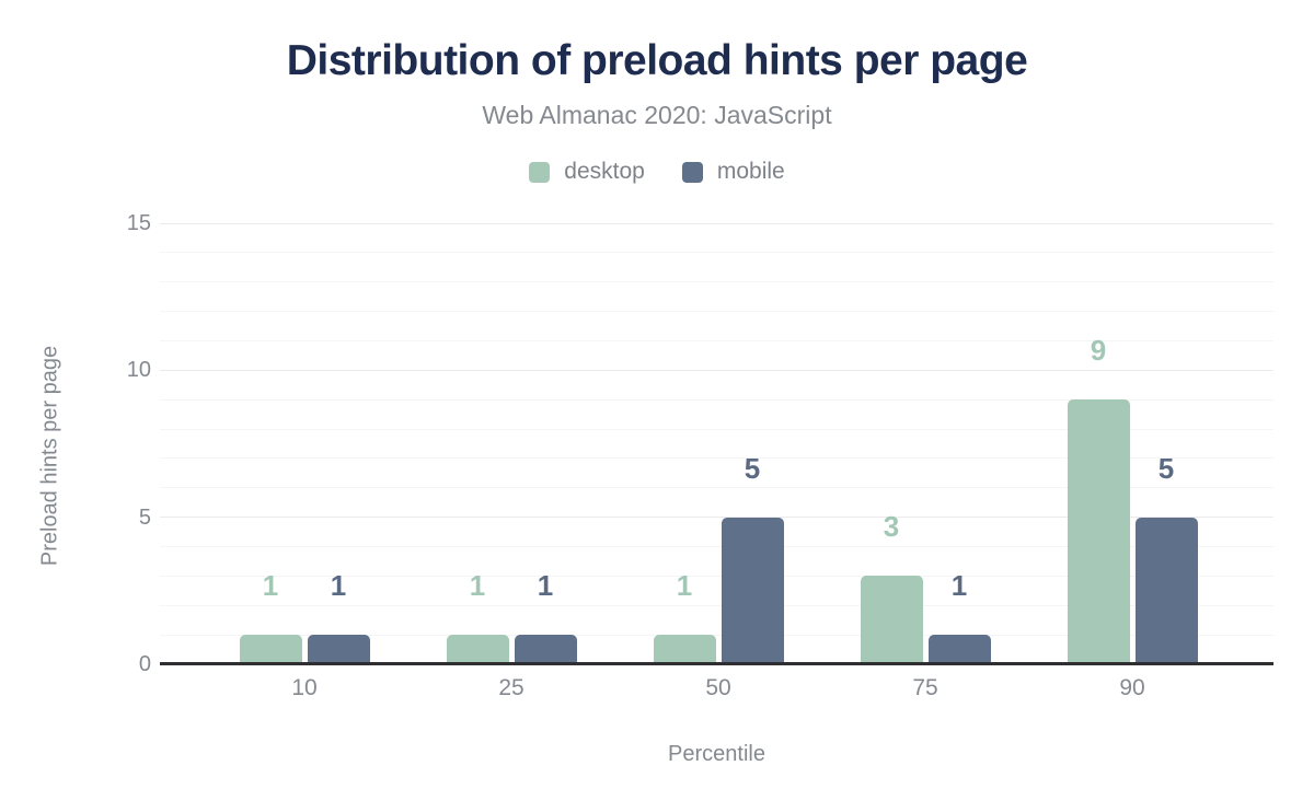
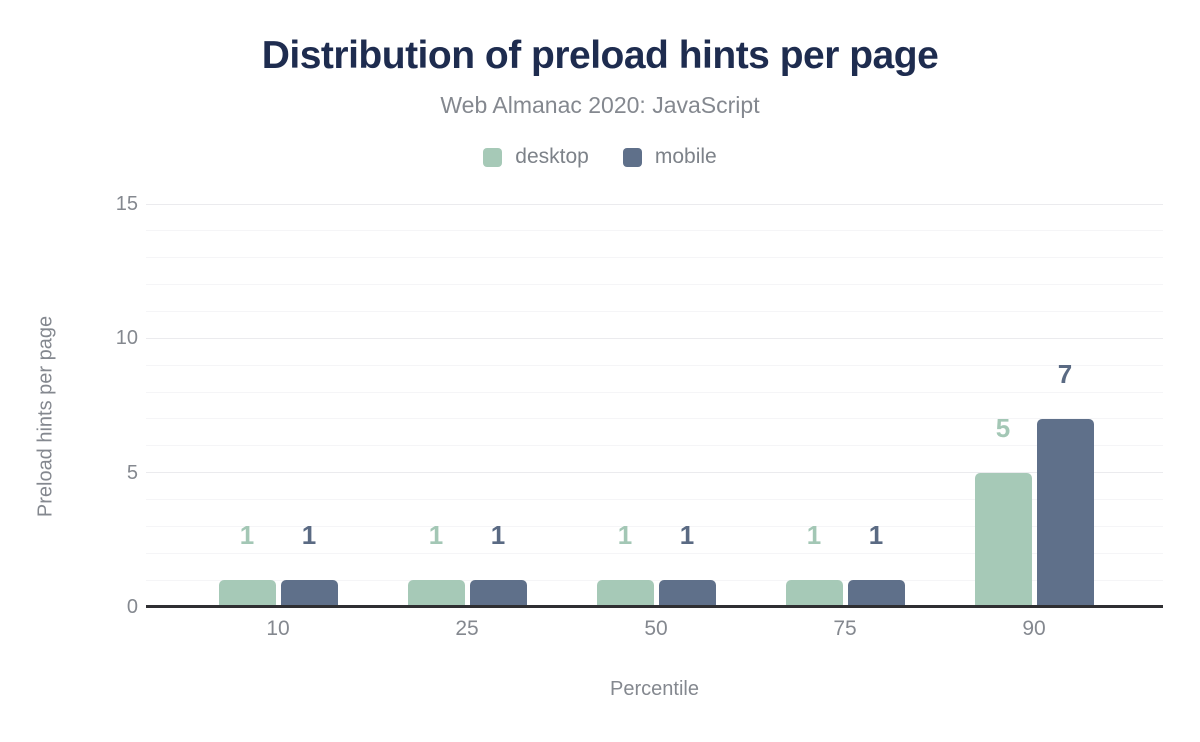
mobile/50: 5 -> 1
desktop/75: 3 -> 1
desktop/90: 9 -> 5
mobile/90: 5 -> 7
